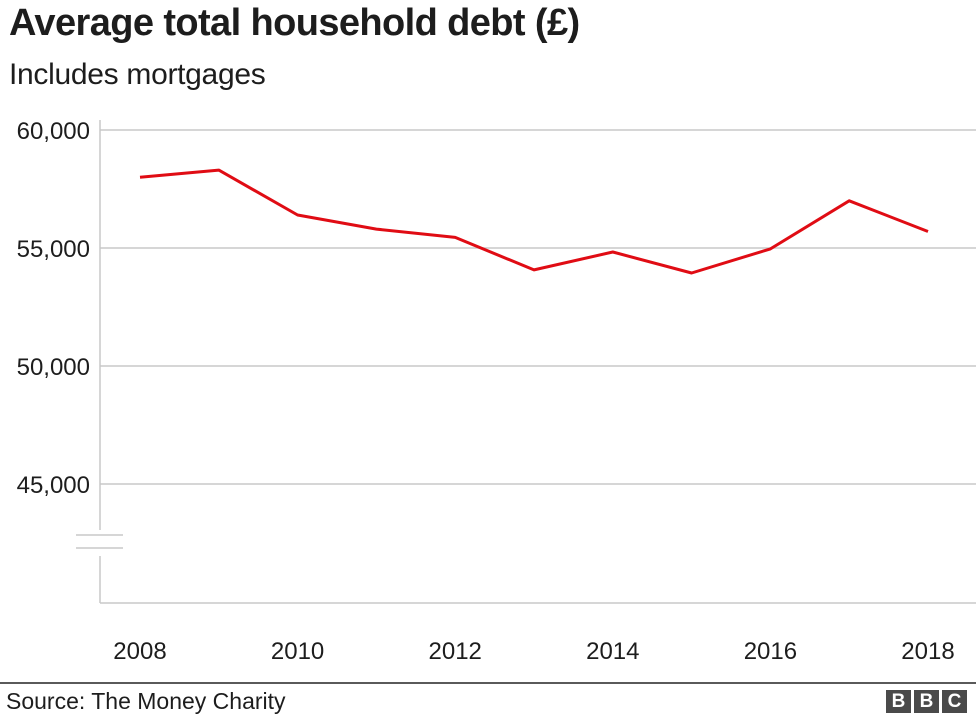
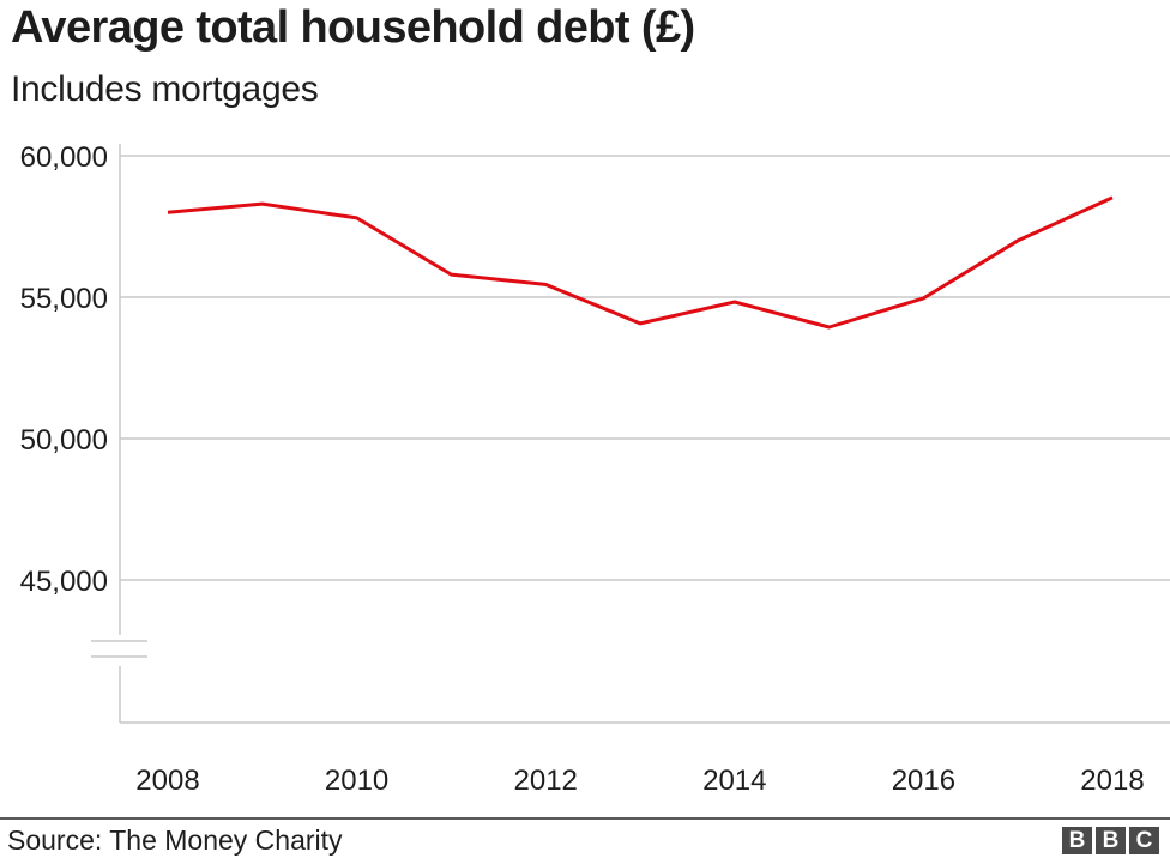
2010: 56400 -> 57800
2018: 55700 -> 58500
